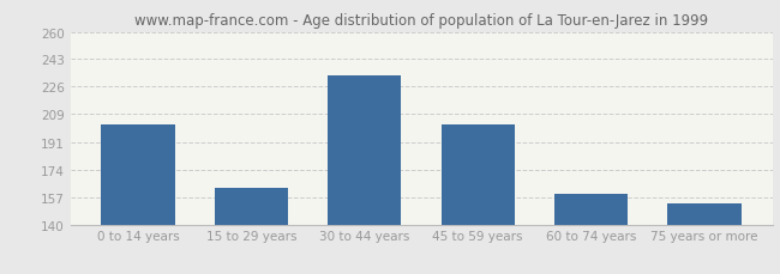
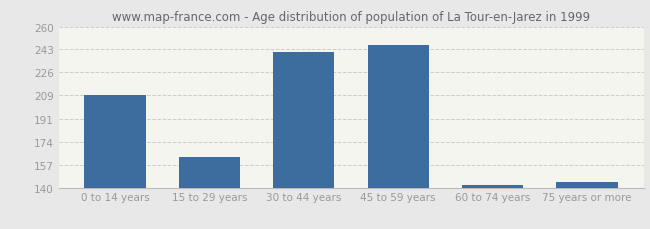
0 to 14 years: 202 -> 209
30 to 44 years: 233 -> 241
45 to 59 years: 202 -> 246
60 to 74 years: 159 -> 142
75 years or more: 153 -> 144
